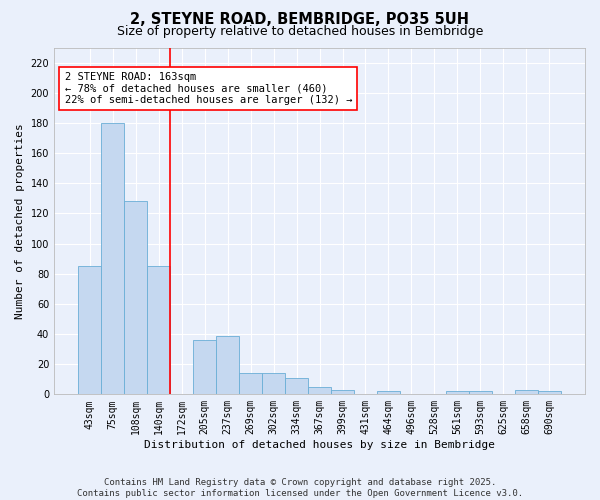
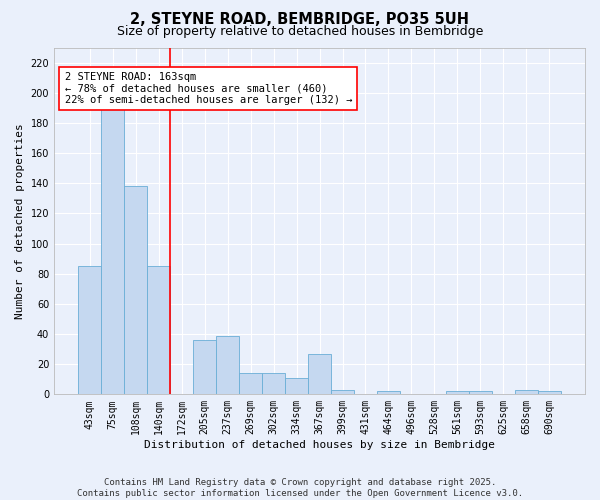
75sqm: 180 -> 189
108sqm: 128 -> 138
367sqm: 5 -> 27
